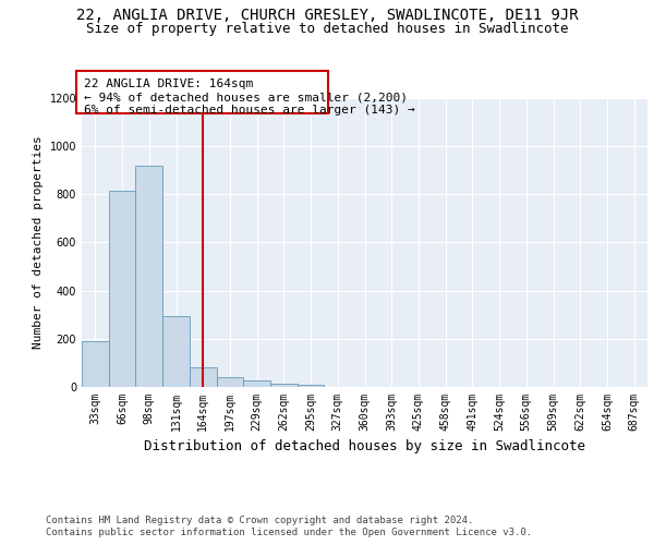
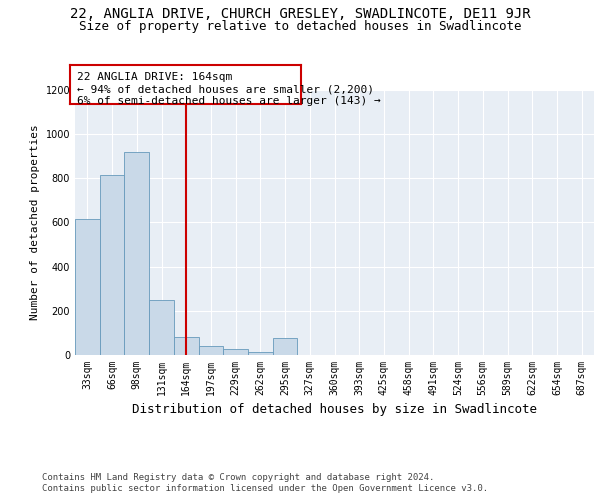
33sqm: 190 -> 615
131sqm: 295 -> 250
295sqm: 10 -> 75
